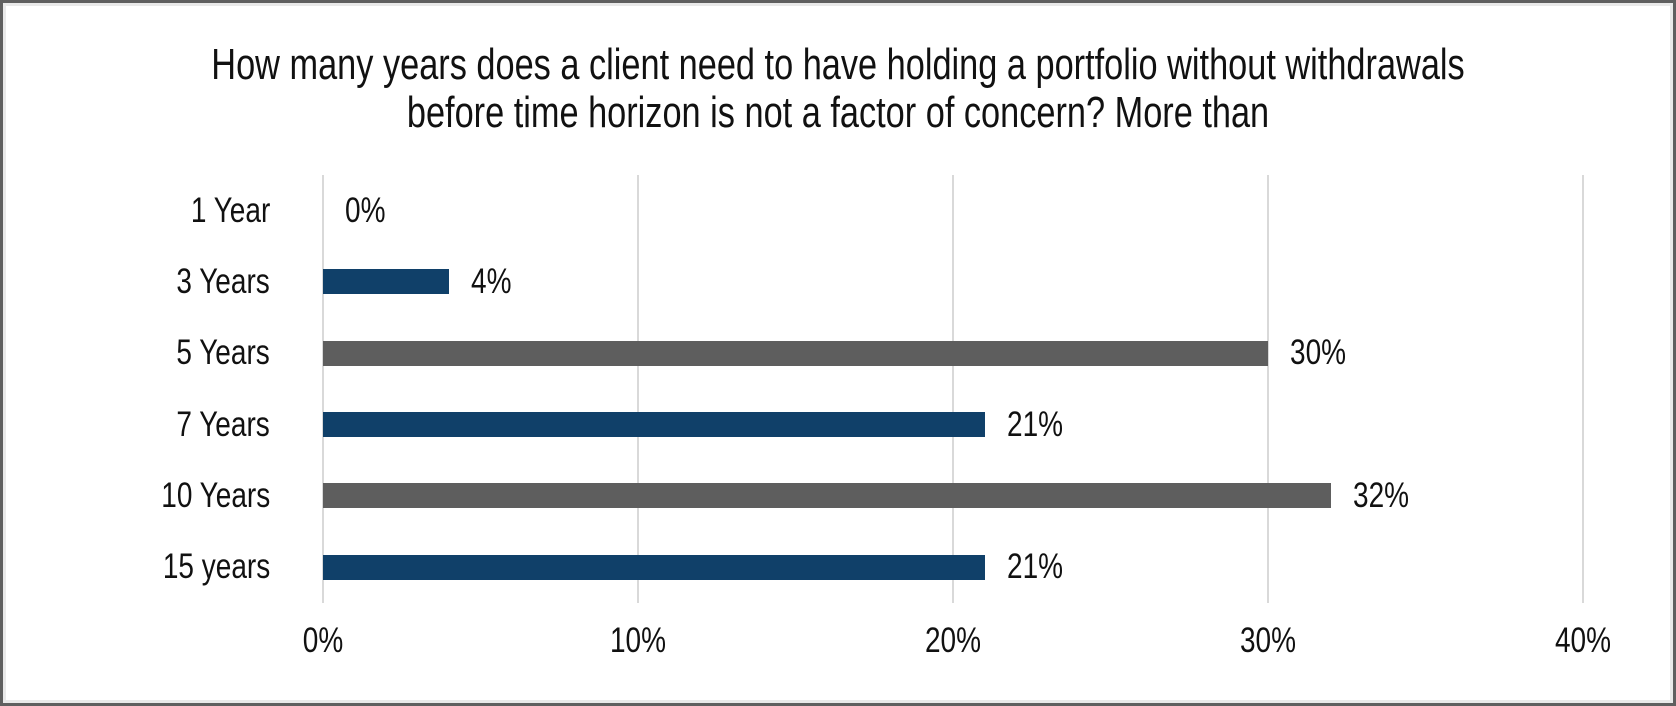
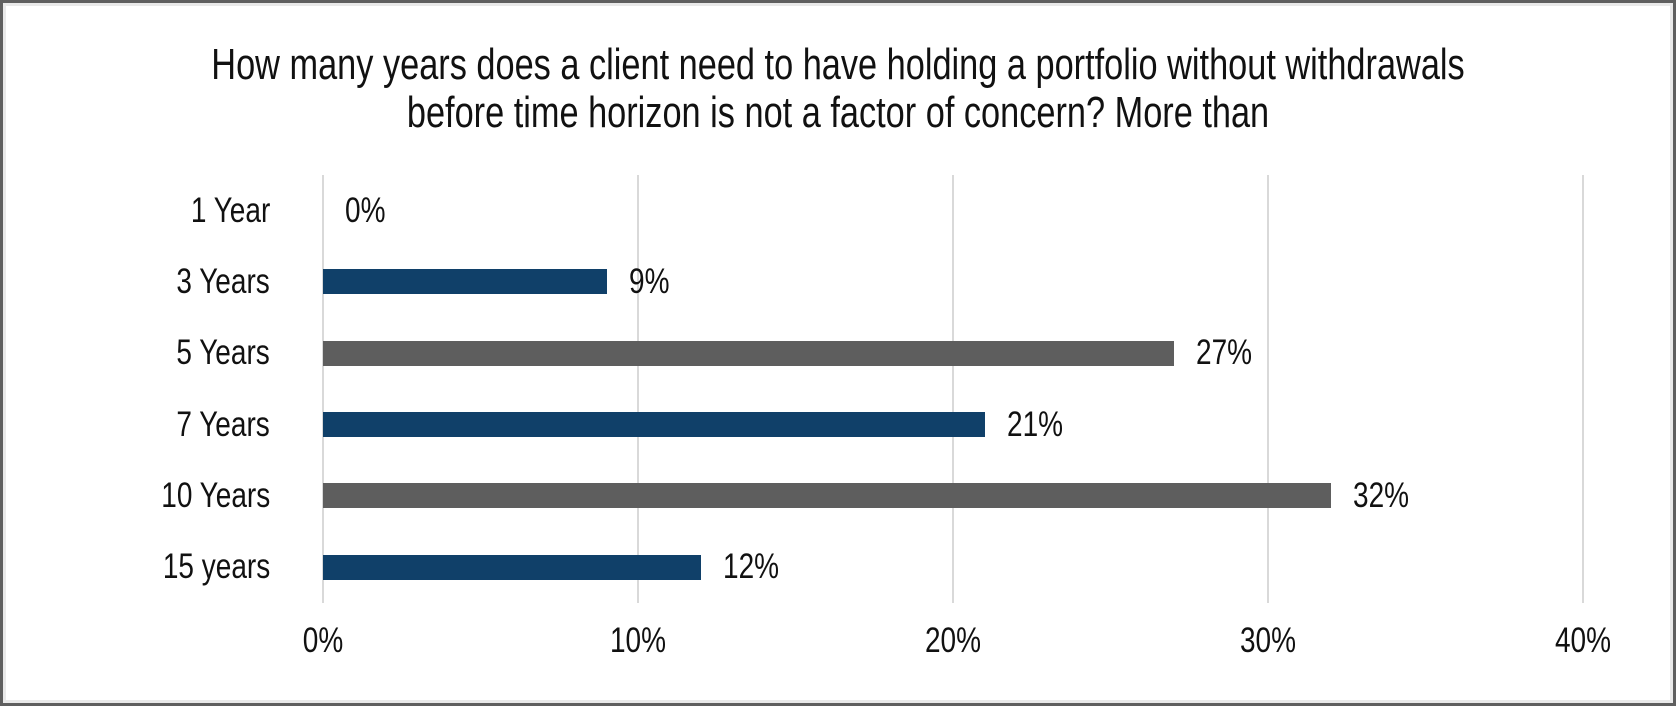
3 Years: 4% -> 9%
5 Years: 30% -> 27%
15 years: 21% -> 12%
